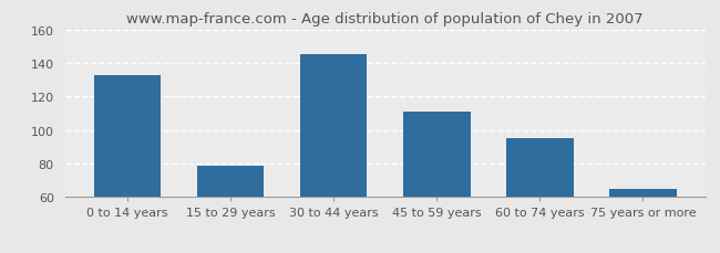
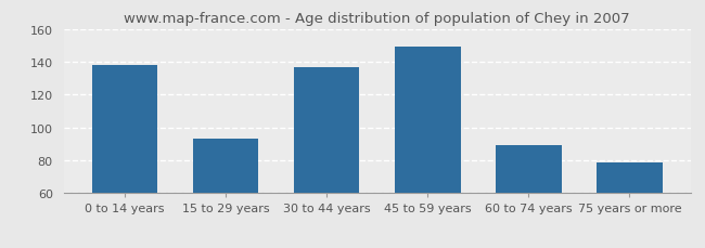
0 to 14 years: 133 -> 138
15 to 29 years: 79 -> 93
30 to 44 years: 145 -> 137
45 to 59 years: 111 -> 149
60 to 74 years: 95 -> 89
75 years or more: 65 -> 79
